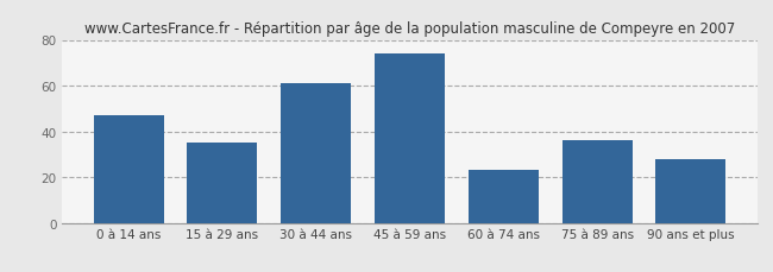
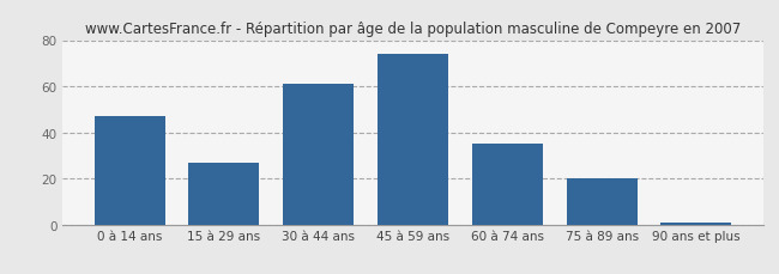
15 à 29 ans: 35 -> 27
60 à 74 ans: 23 -> 35
75 à 89 ans: 36 -> 20
90 ans et plus: 28 -> 1
